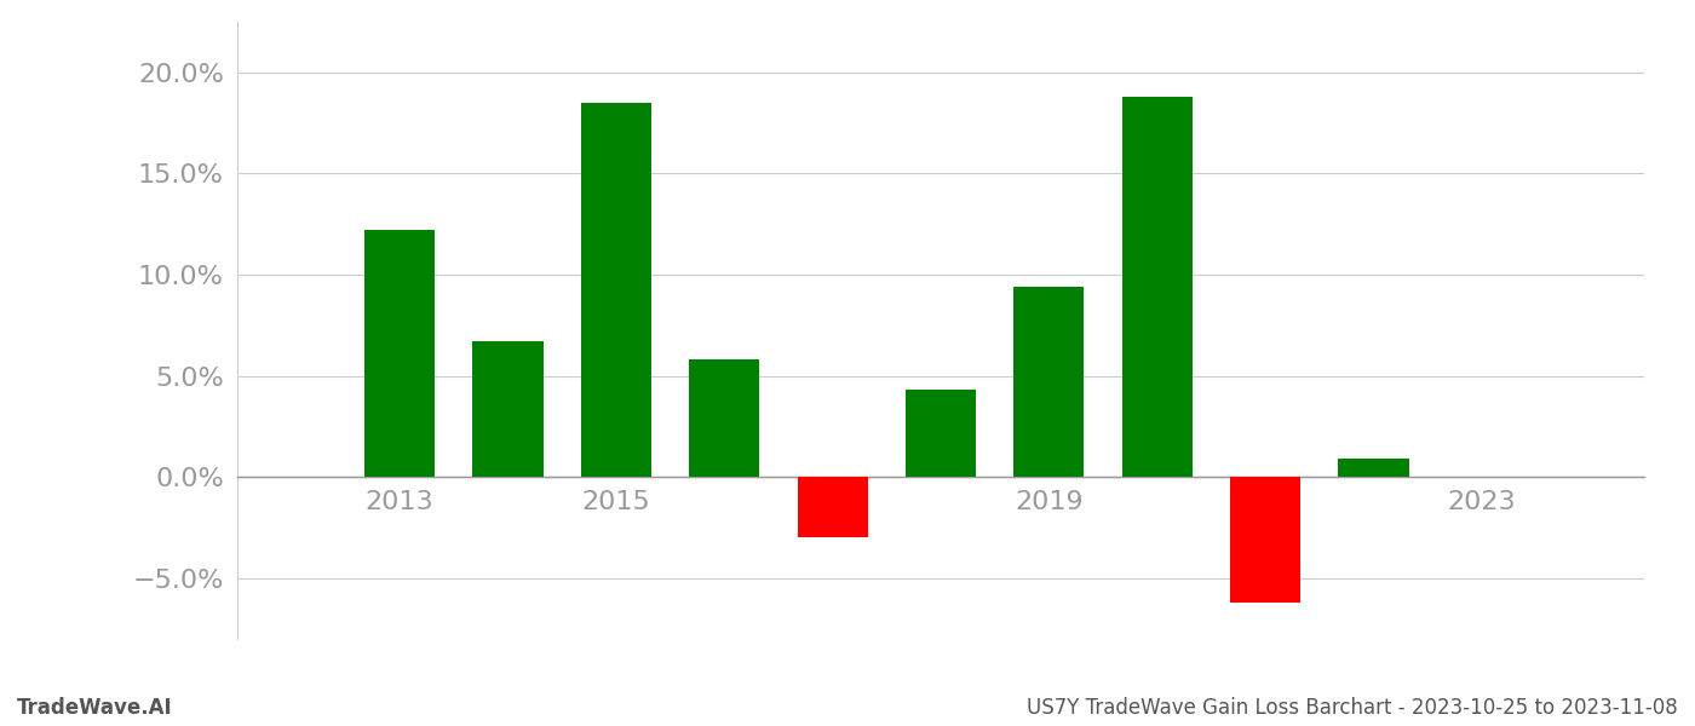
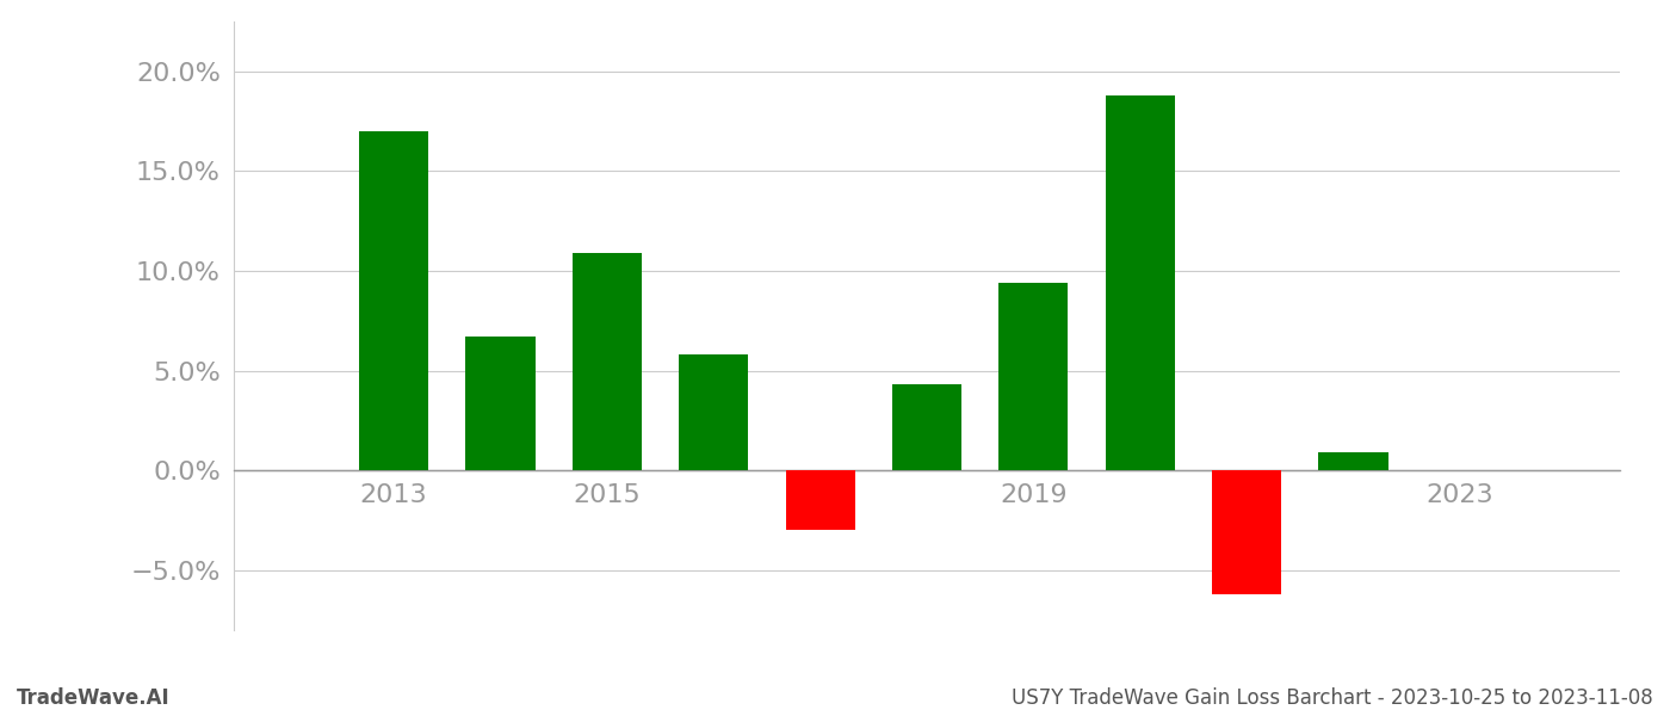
2013: 12.2% -> 17.0%
2015: 18.5% -> 10.9%
